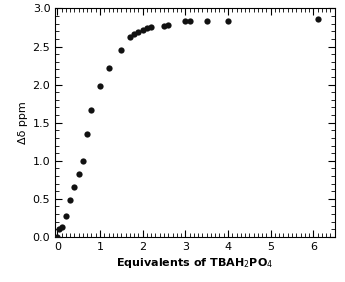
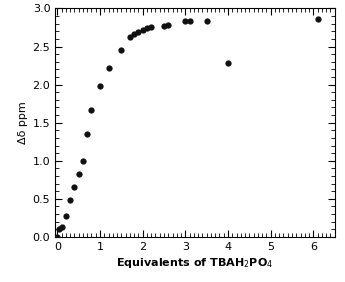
4: 2.84 -> 2.28
